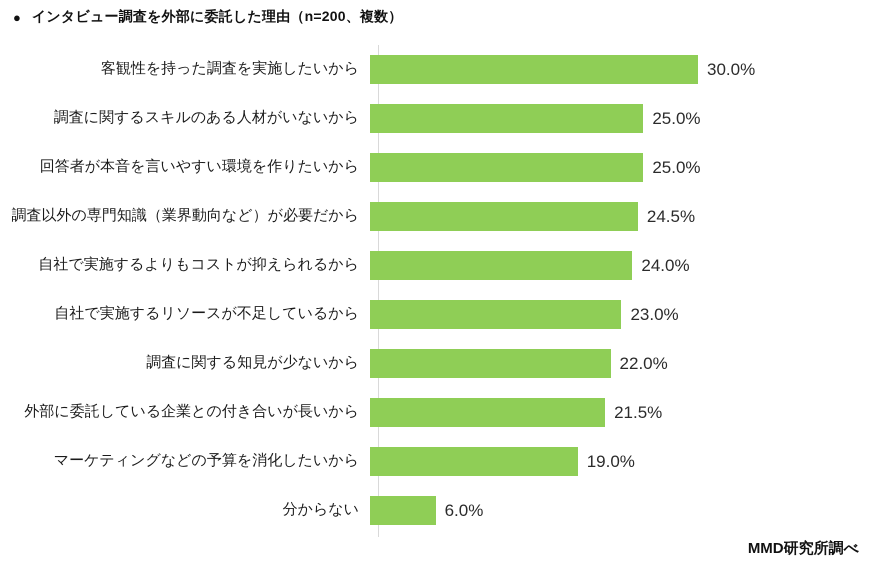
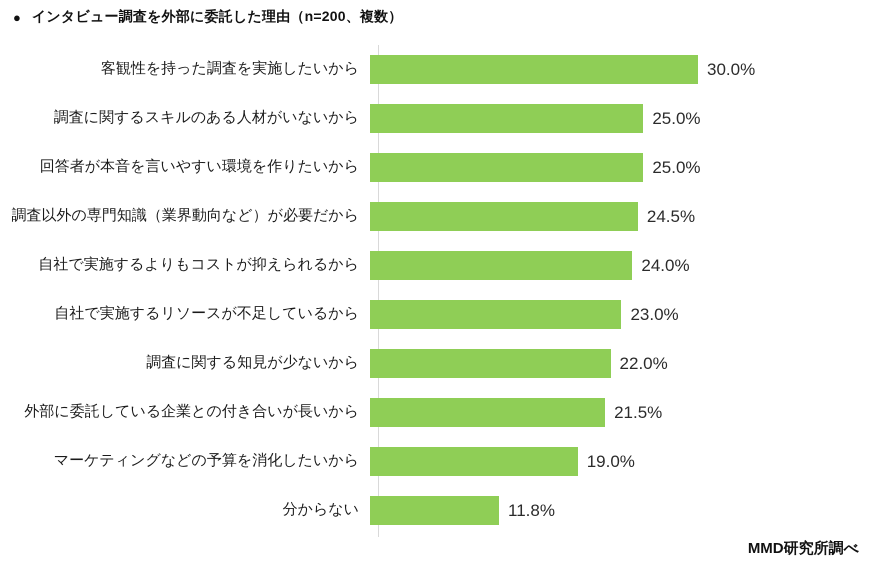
分からない: 6.0% -> 11.8%
